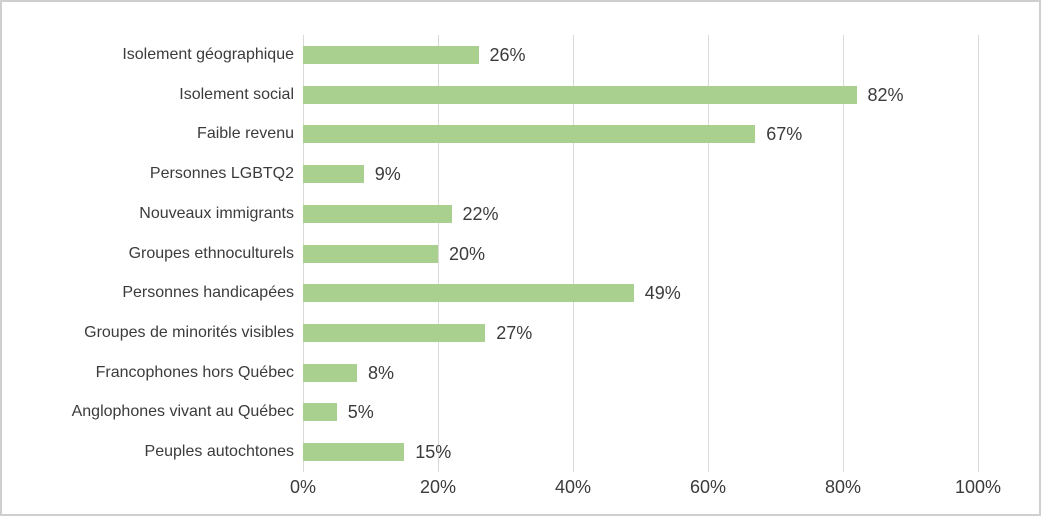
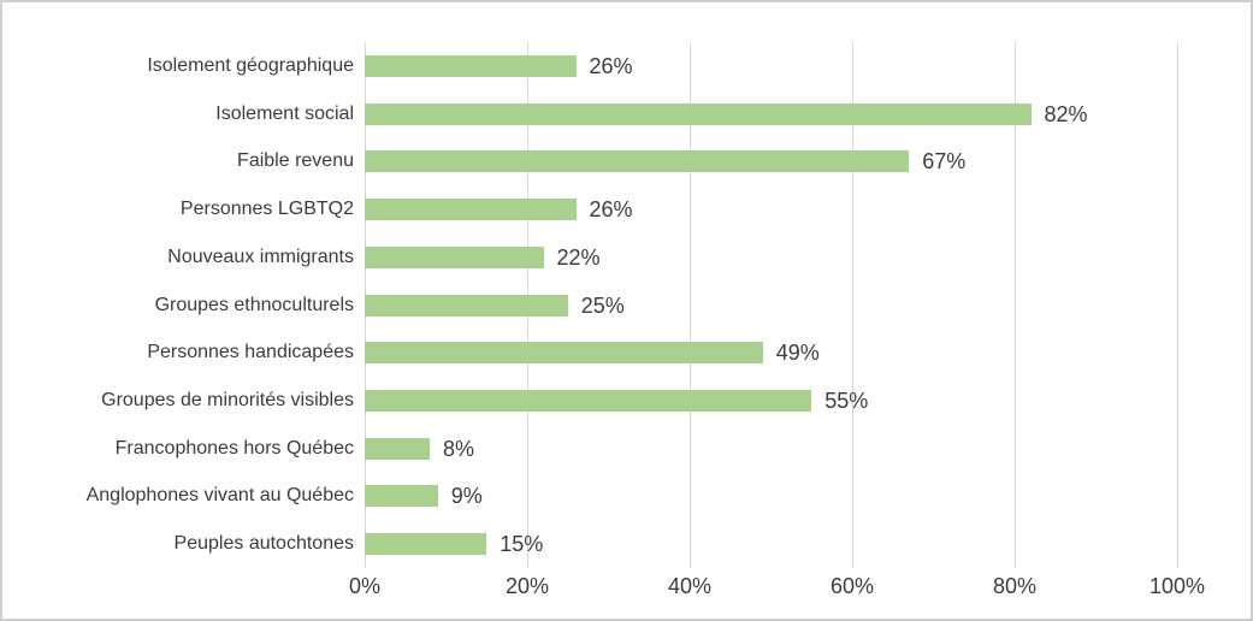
Personnes LGBTQ2: 9% -> 26%
Groupes ethnoculturels: 20% -> 25%
Groupes de minorités visibles: 27% -> 55%
Anglophones vivant au Québec: 5% -> 9%
